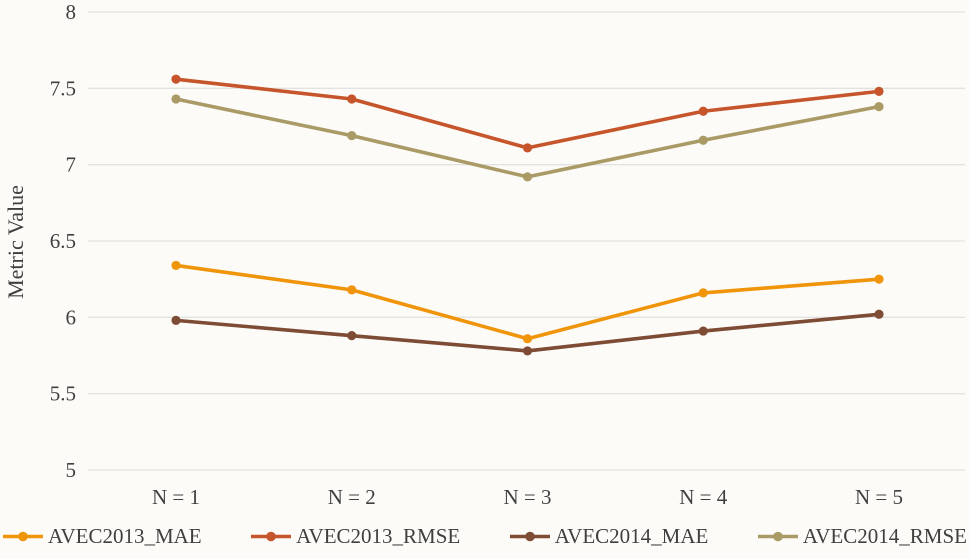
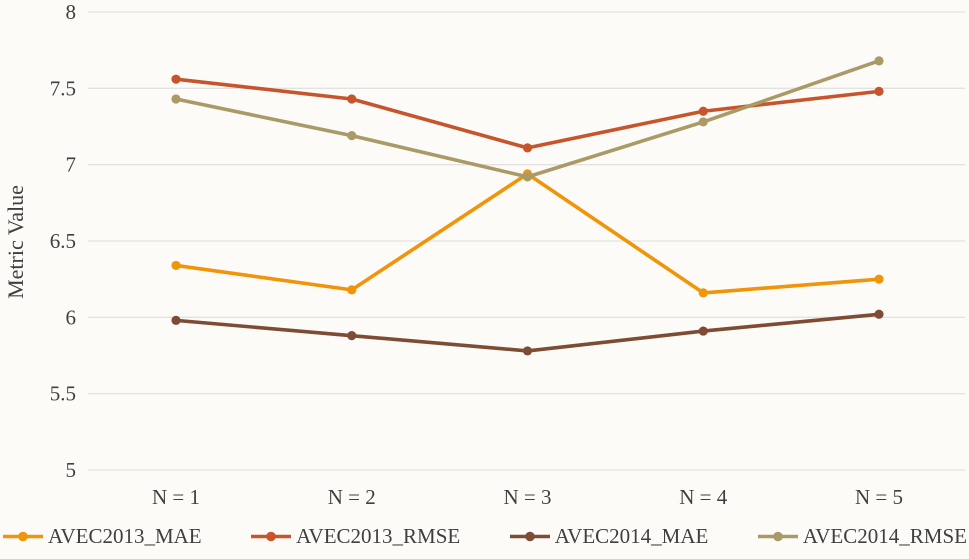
AVEC2013_MAE/N = 3: 5.86 -> 6.94
AVEC2014_RMSE/N = 4: 7.16 -> 7.28
AVEC2014_RMSE/N = 5: 7.38 -> 7.68
